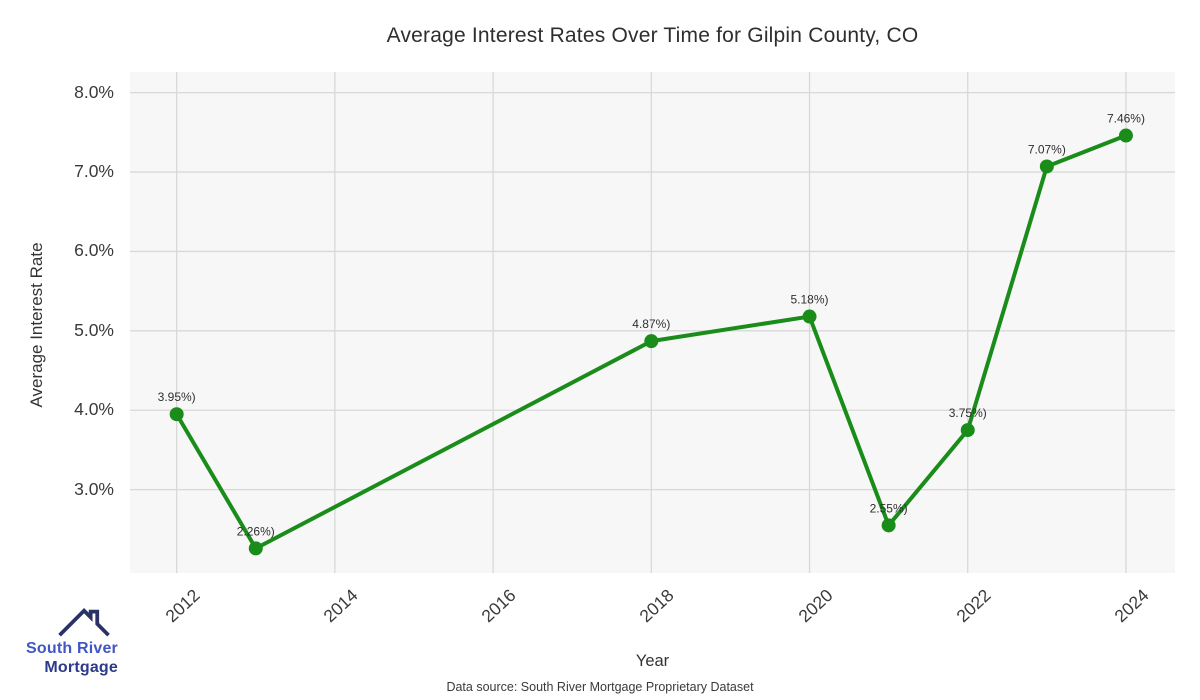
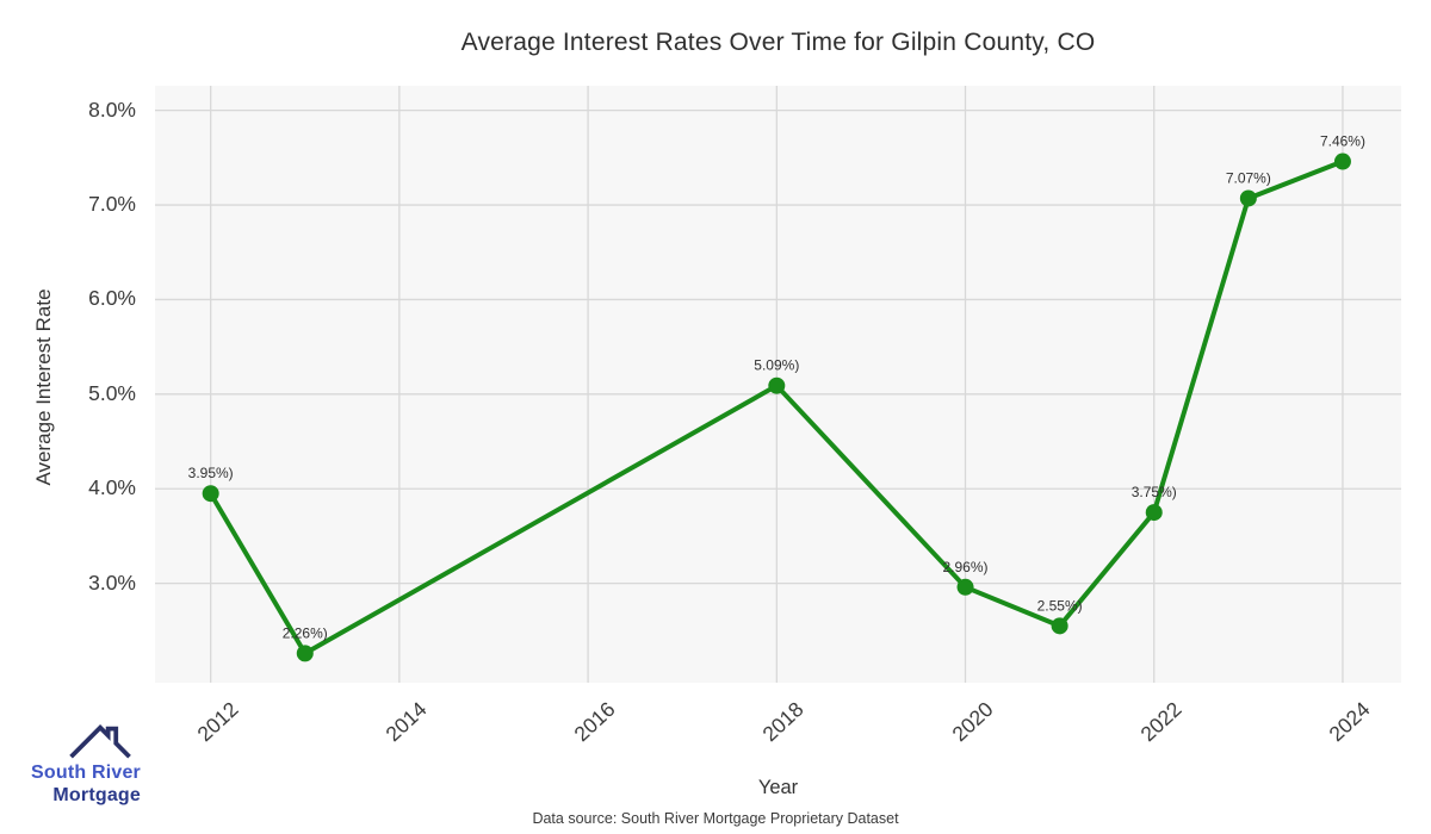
2018: 4.87% -> 5.09%
2020: 5.18% -> 2.96%
